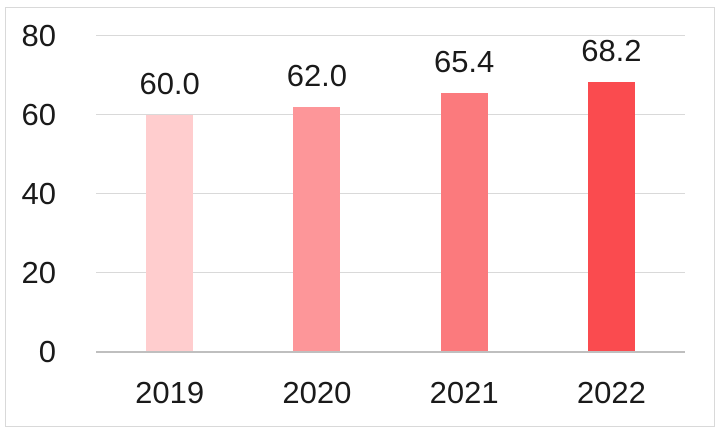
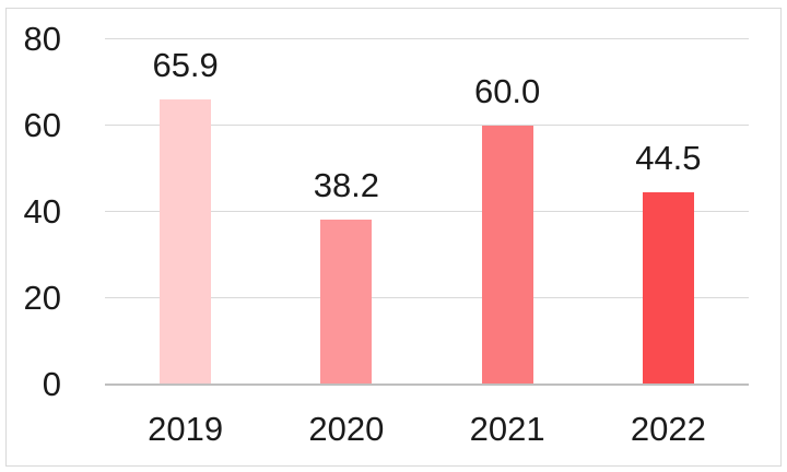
2019: 60.0 -> 65.9
2020: 62.0 -> 38.2
2021: 65.4 -> 60.0
2022: 68.2 -> 44.5
